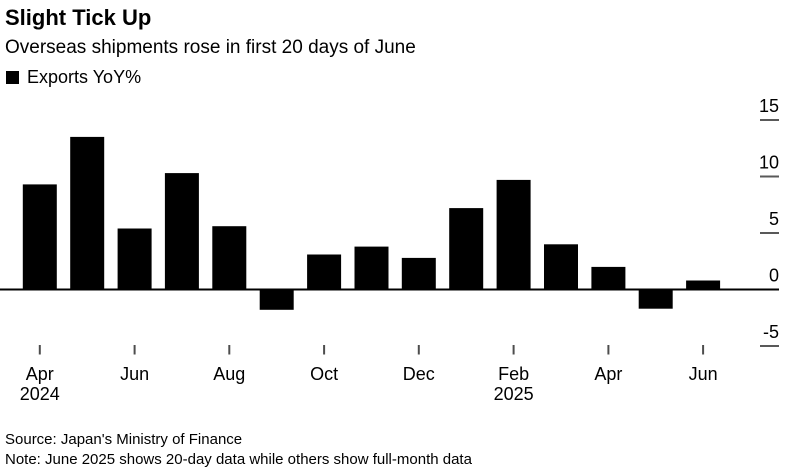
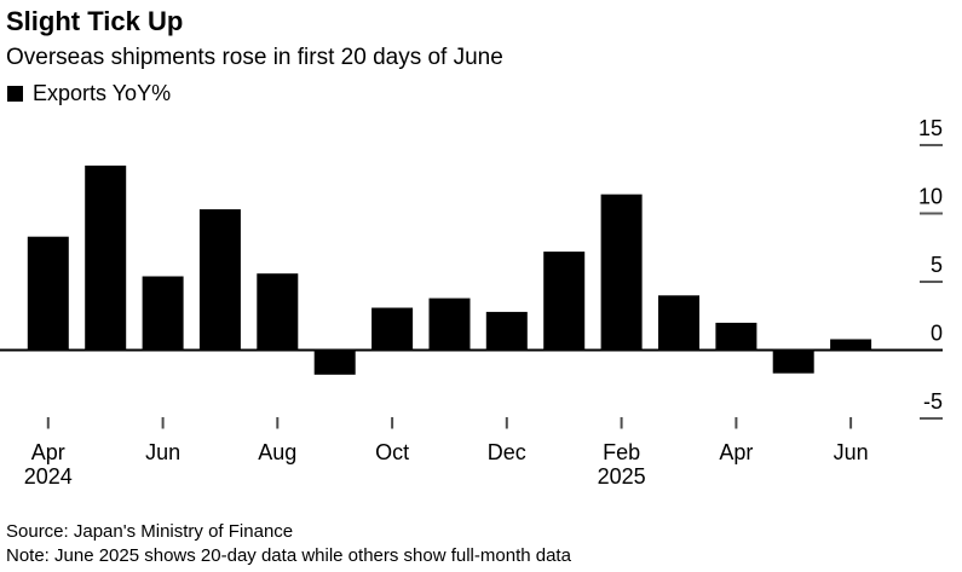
Apr 2024: 9.3 -> 8.3
Feb 2025: 9.7 -> 11.4
